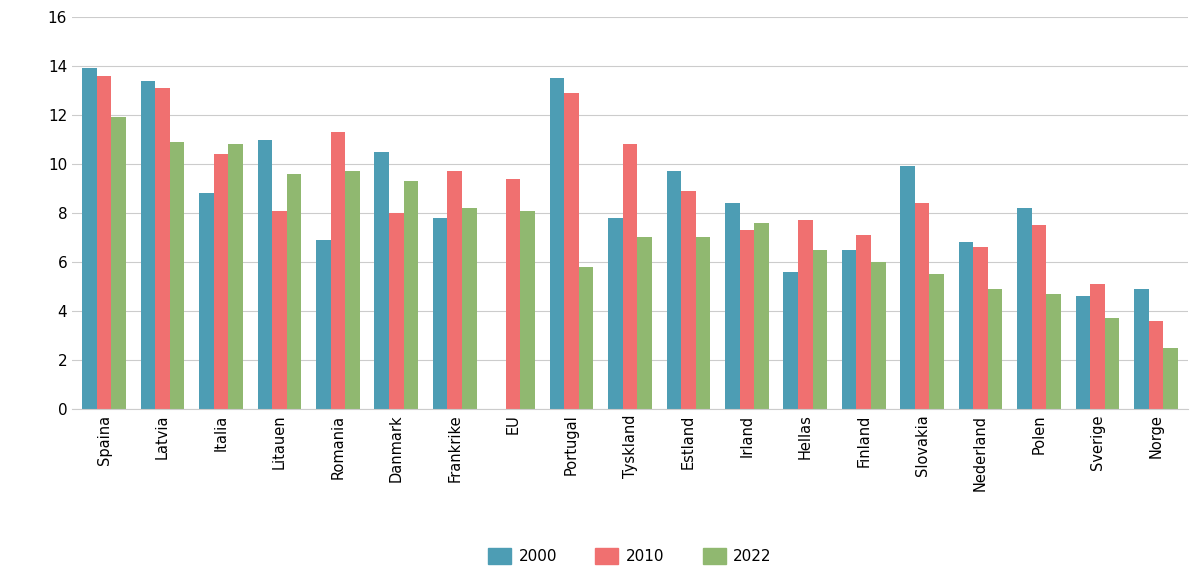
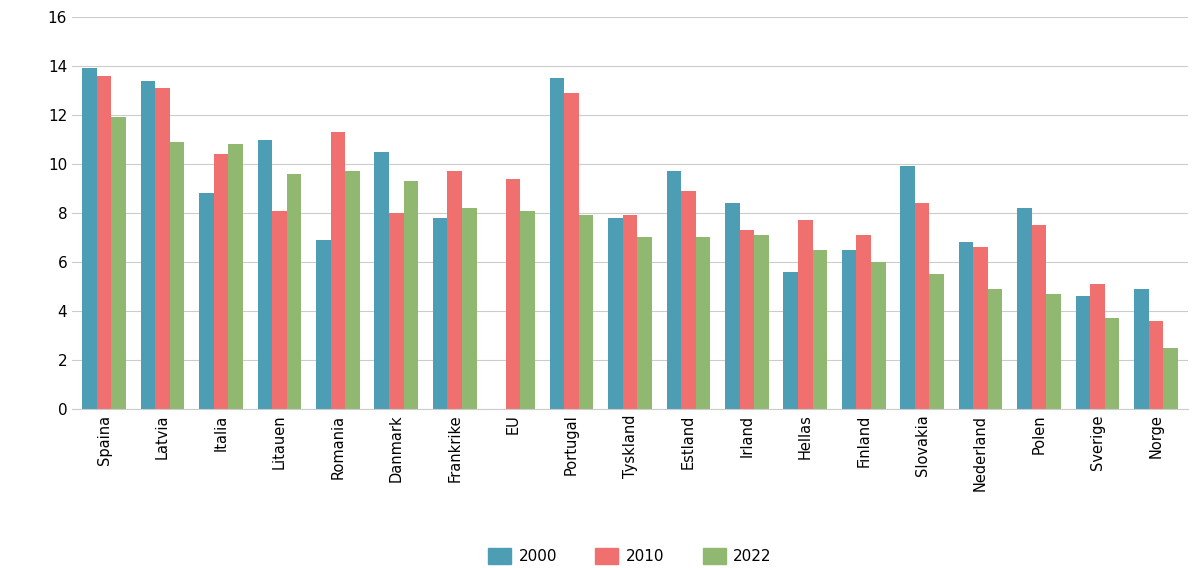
2022/Portugal: 5.8 -> 7.9
2010/Tyskland: 10.8 -> 7.9
2022/Irland: 7.6 -> 7.1
